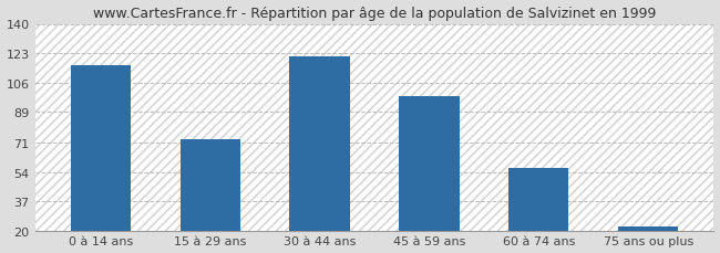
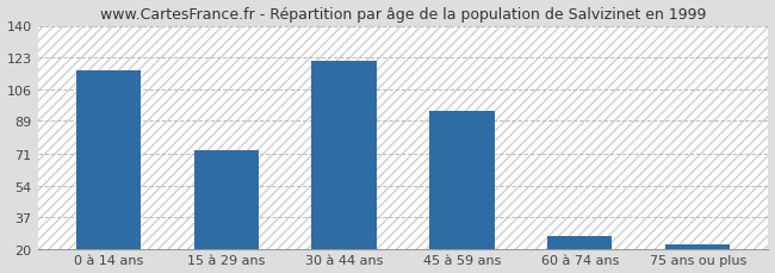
45 à 59 ans: 98 -> 94
60 à 74 ans: 56 -> 27
